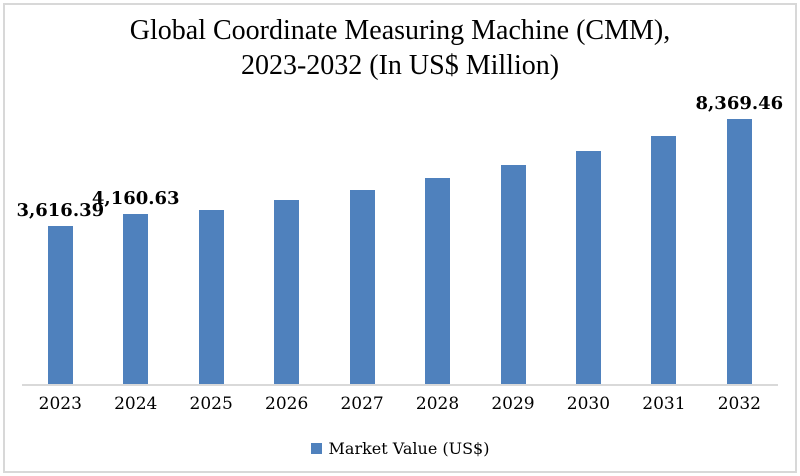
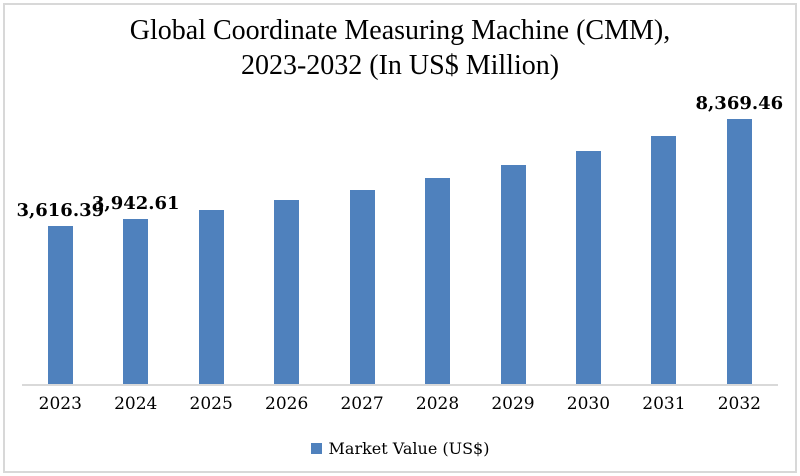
2024: 4,160.63 -> 3,942.61
